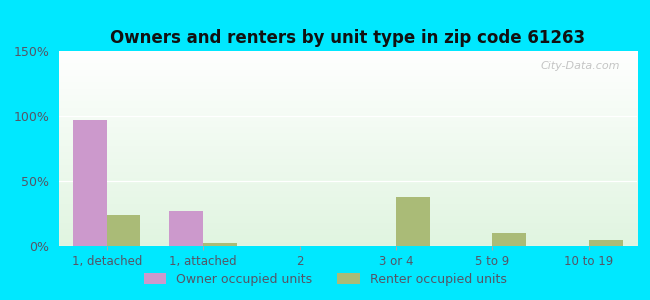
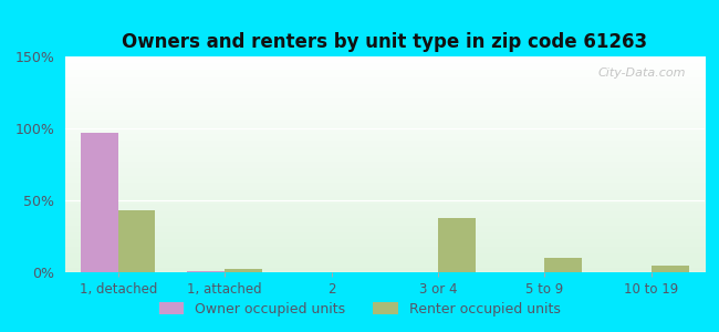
Renter occupied units/1, detached: 24% -> 43%
Owner occupied units/1, attached: 27% -> 1%
